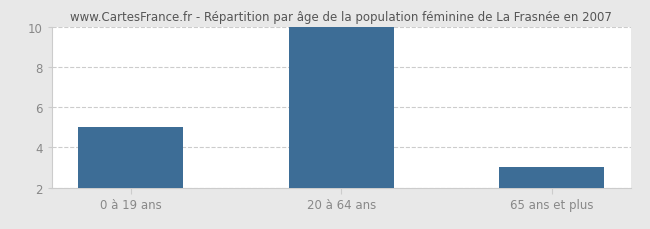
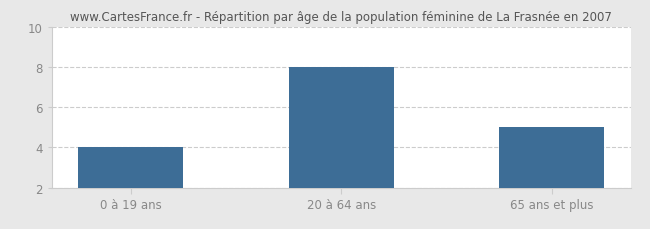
0 à 19 ans: 5 -> 4
20 à 64 ans: 10 -> 8
65 ans et plus: 3 -> 5
